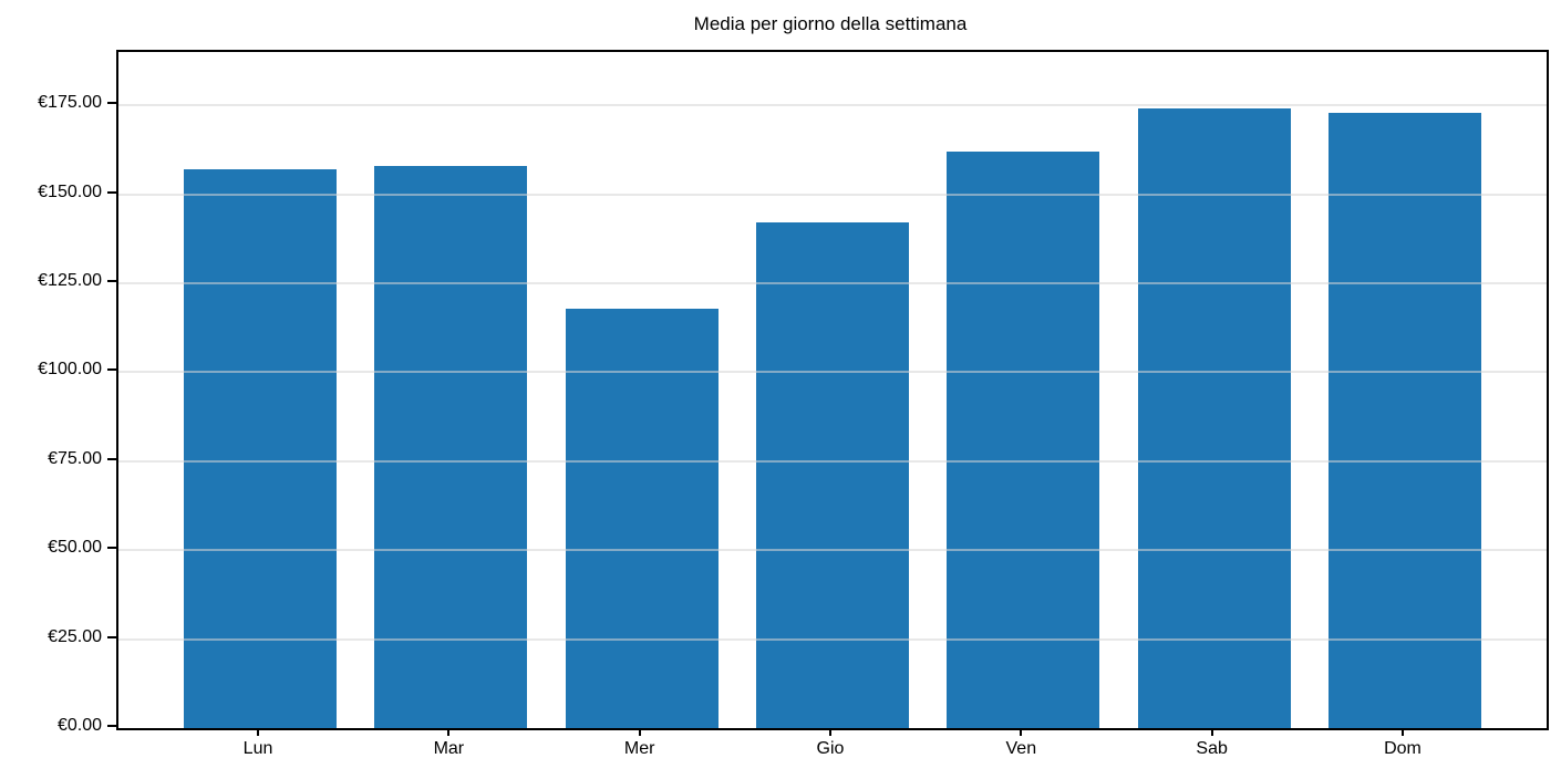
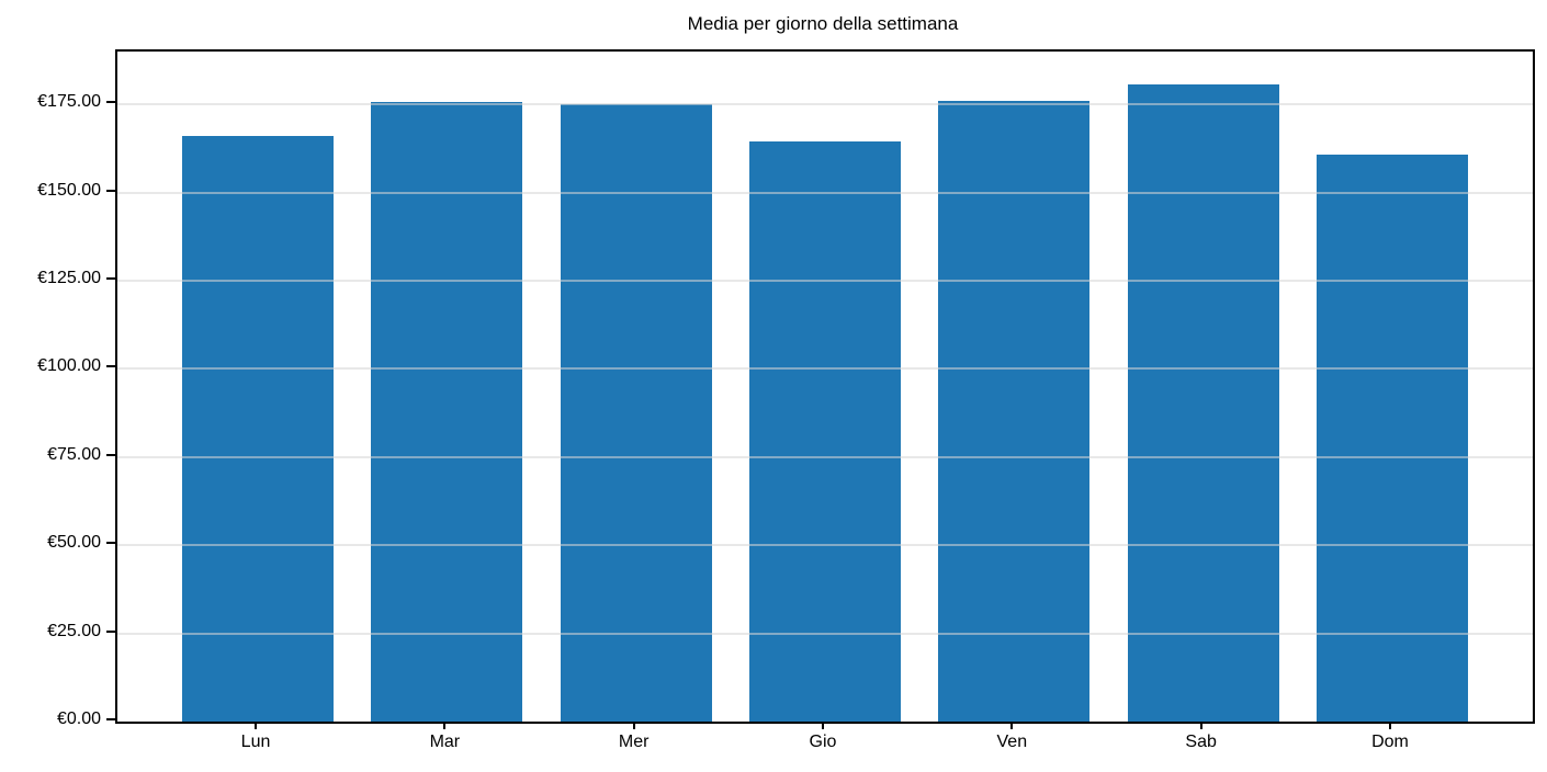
Lun: €157 -> €166
Mar: €158 -> €176
Mer: €118 -> €175
Gio: €142 -> €165
Ven: €162 -> €176
Sab: €174 -> €181
Dom: €173 -> €161
